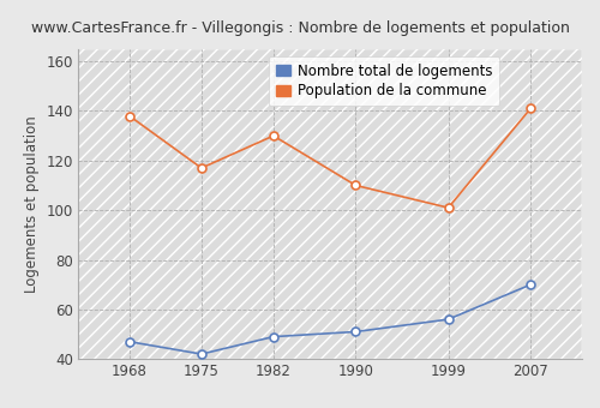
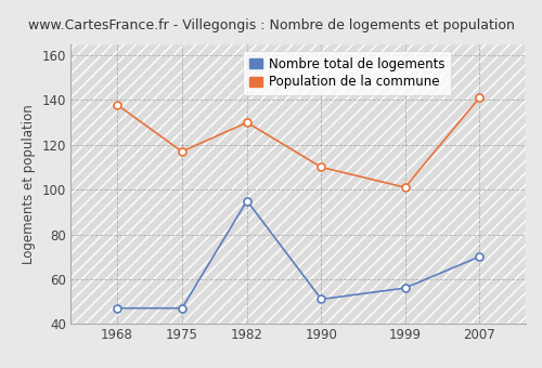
Nombre total de logements/1975: 42 -> 47
Nombre total de logements/1982: 49 -> 95
